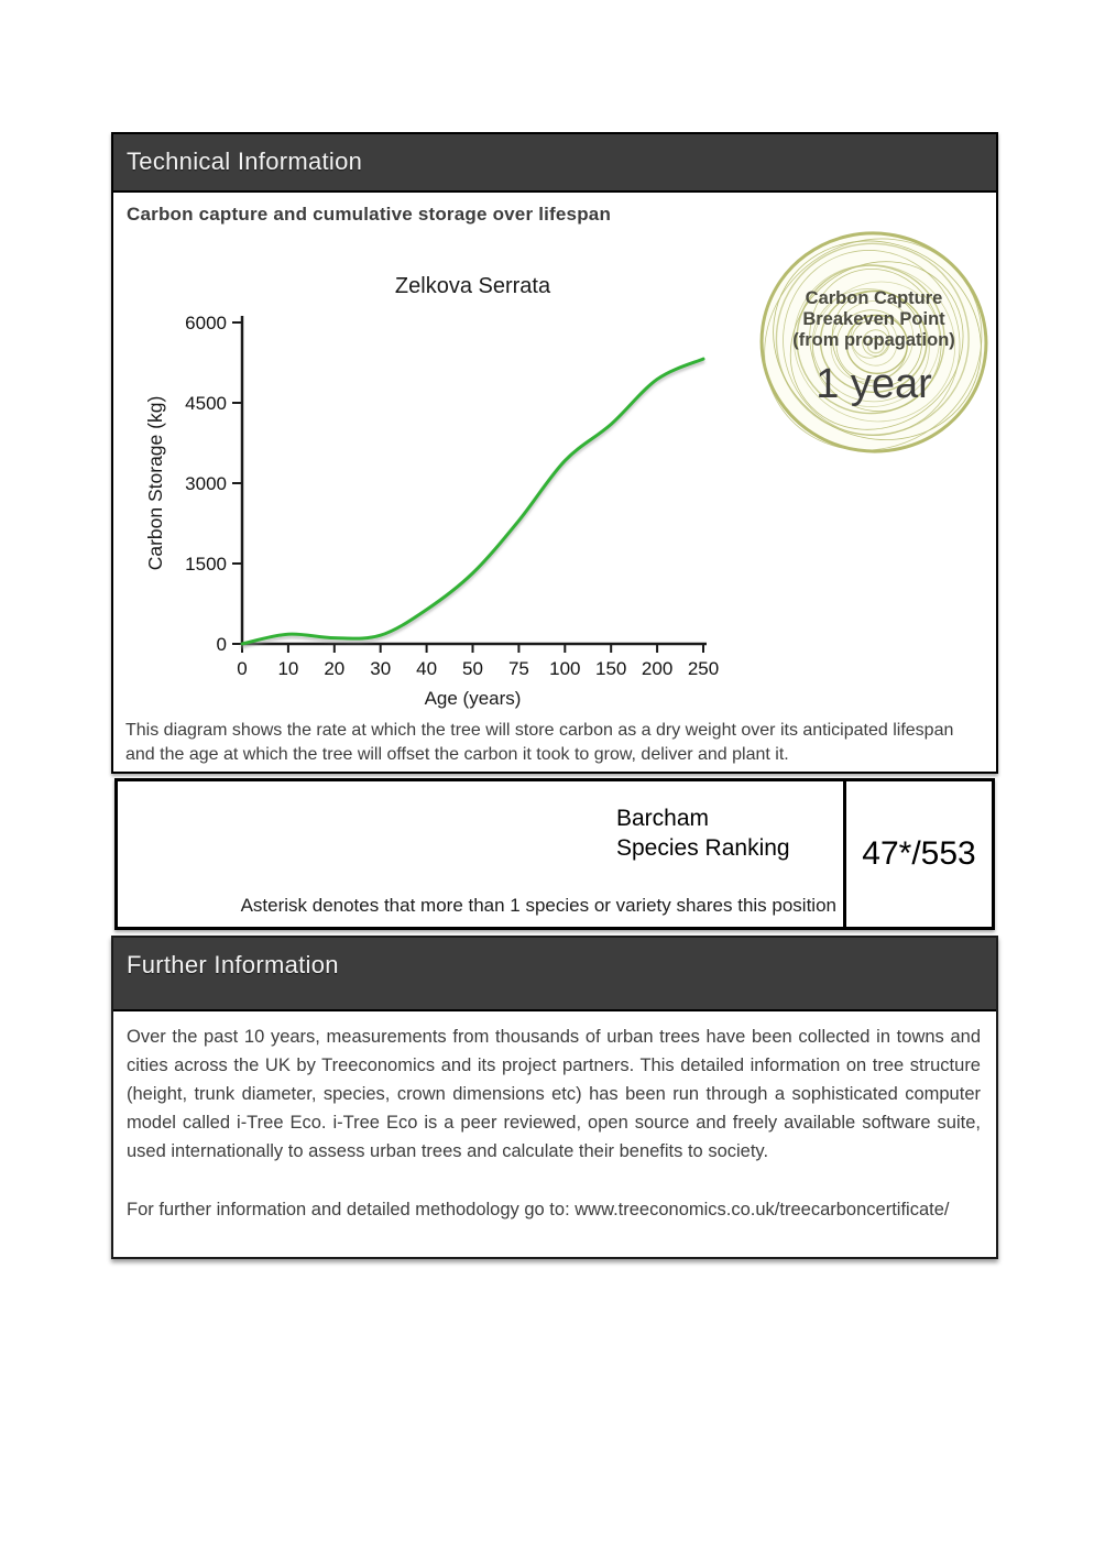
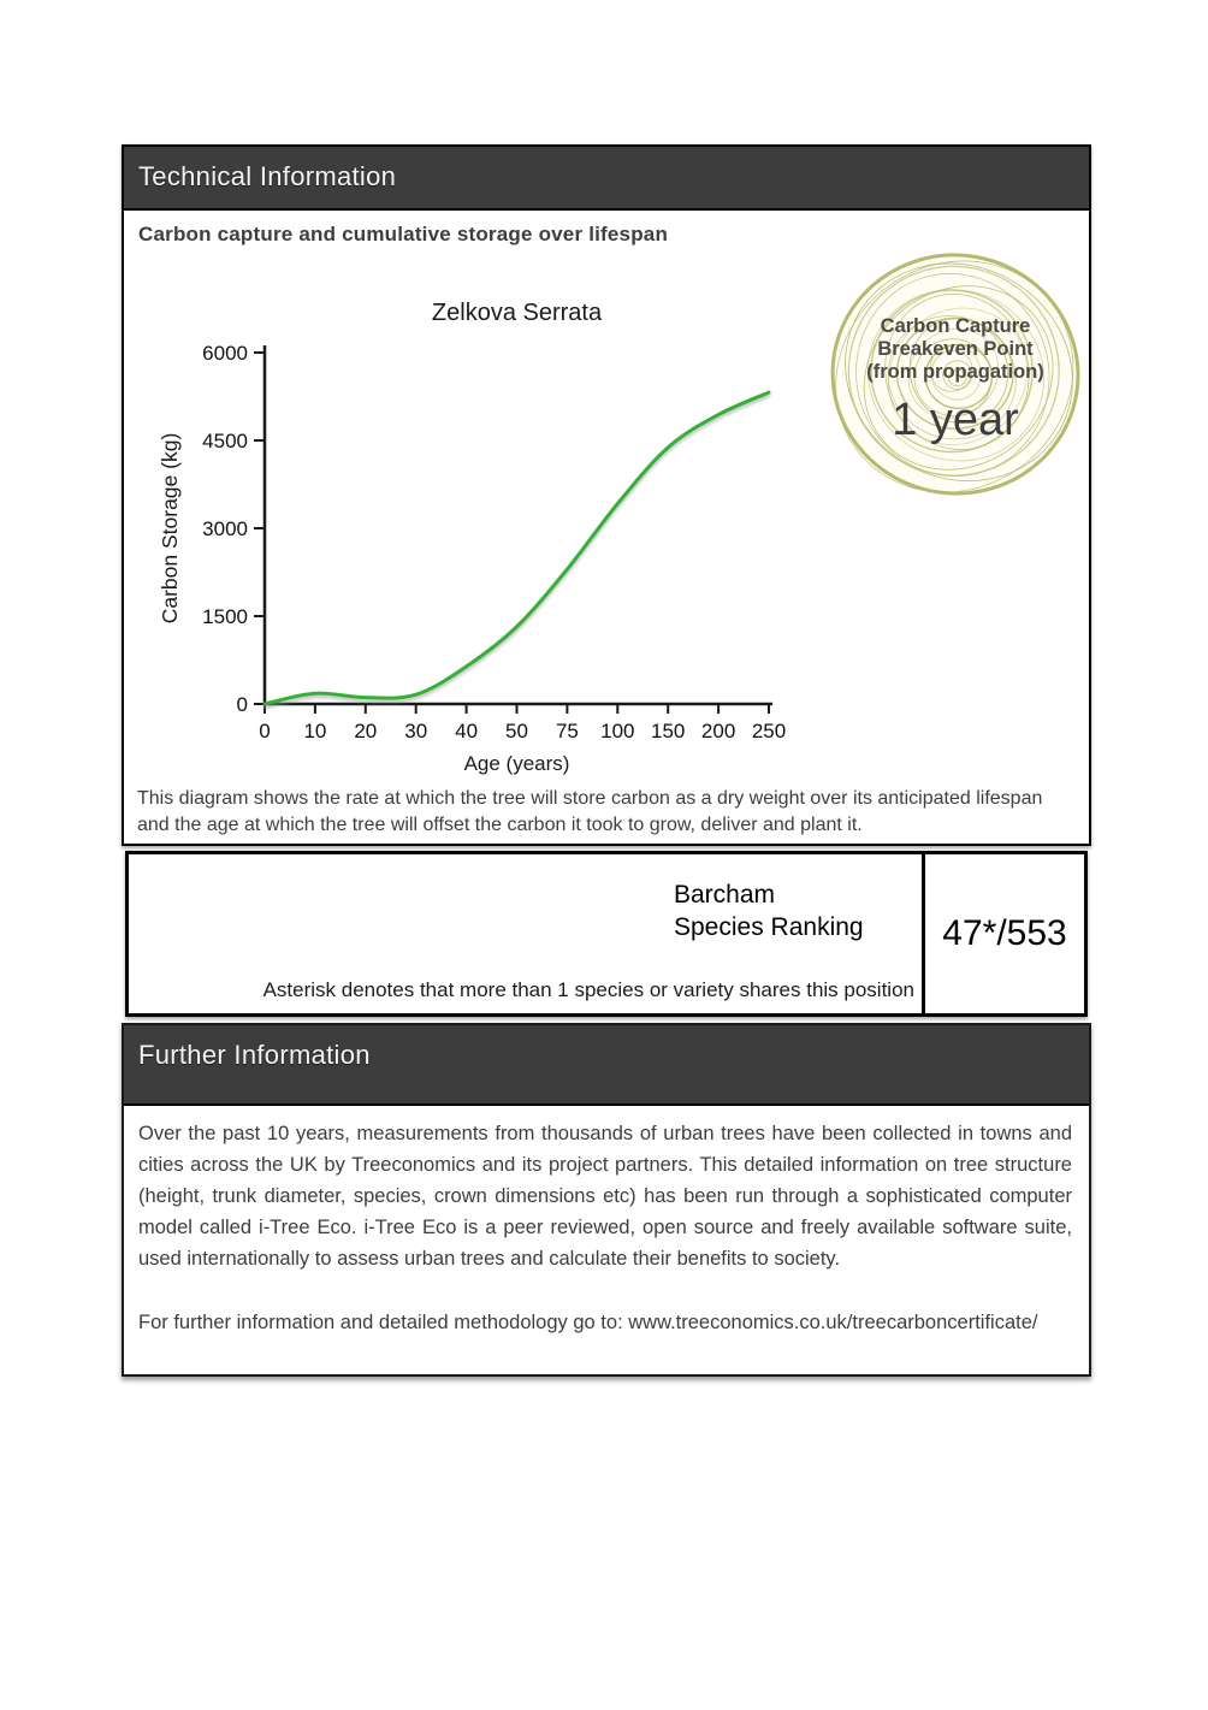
150: 4100 -> 4400
